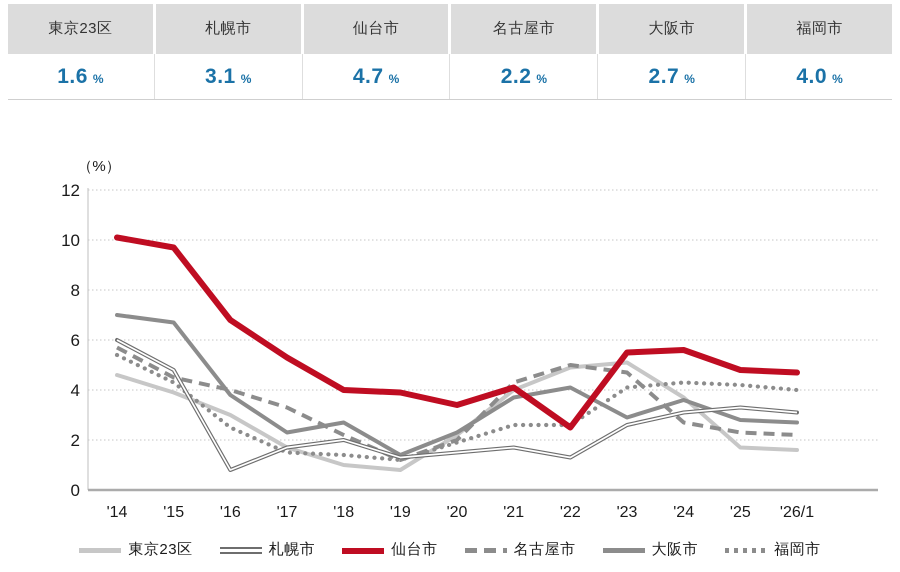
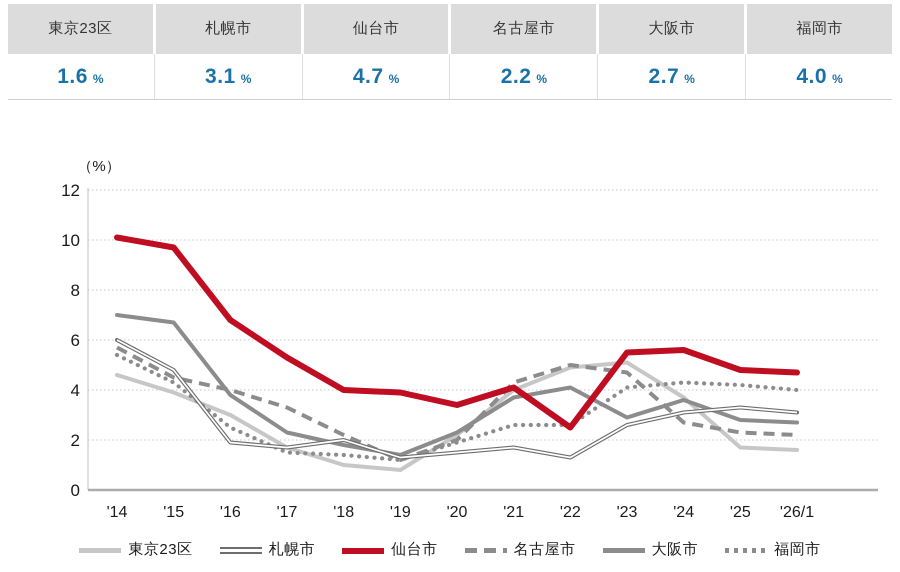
札幌市/'16: 0.8 -> 1.9
大阪市/'18: 2.7 -> 1.8
